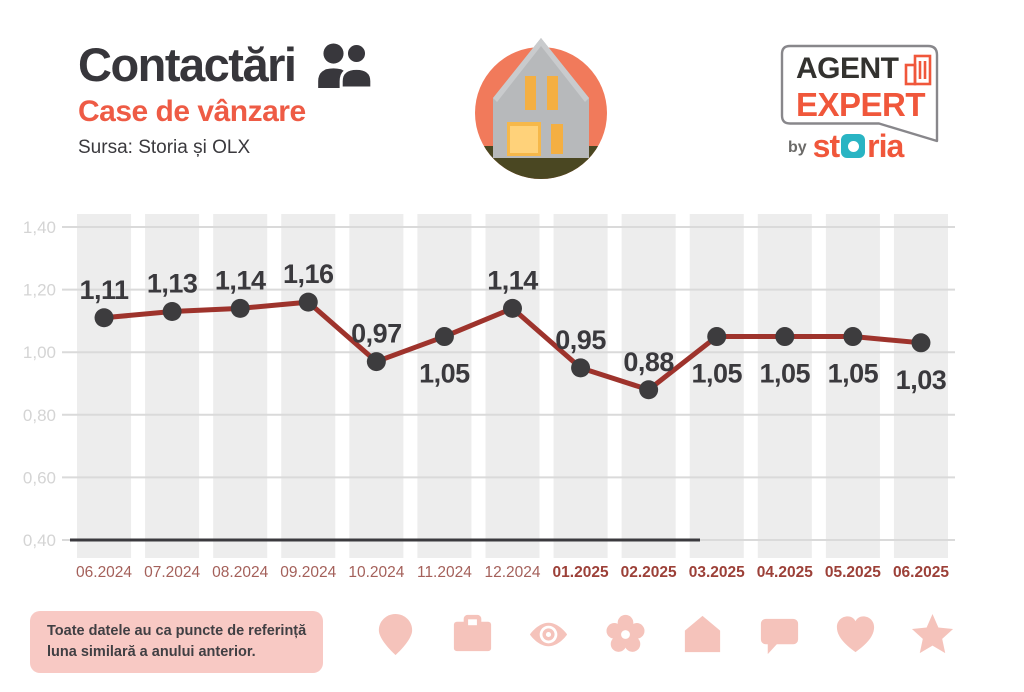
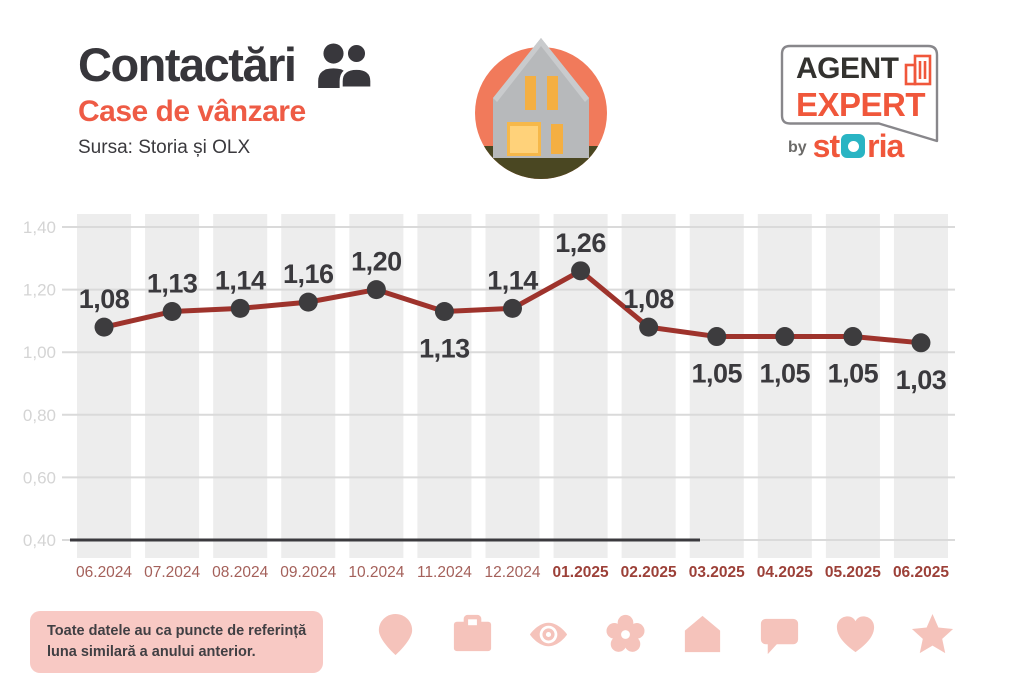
06.2024: 1,11 -> 1,08
10.2024: 0,97 -> 1,20
11.2024: 1,05 -> 1,13
01.2025: 0,95 -> 1,26
02.2025: 0,88 -> 1,08
